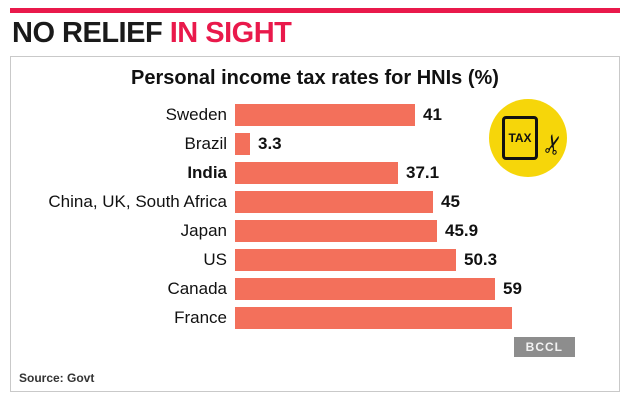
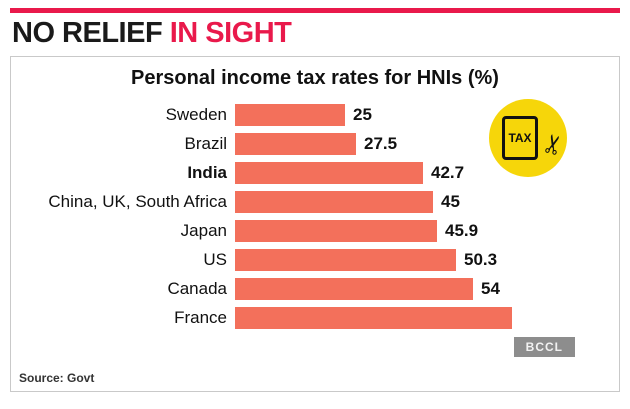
Sweden: 41 -> 25
Brazil: 3.3 -> 27.5
India: 37.1 -> 42.7
Canada: 59 -> 54
